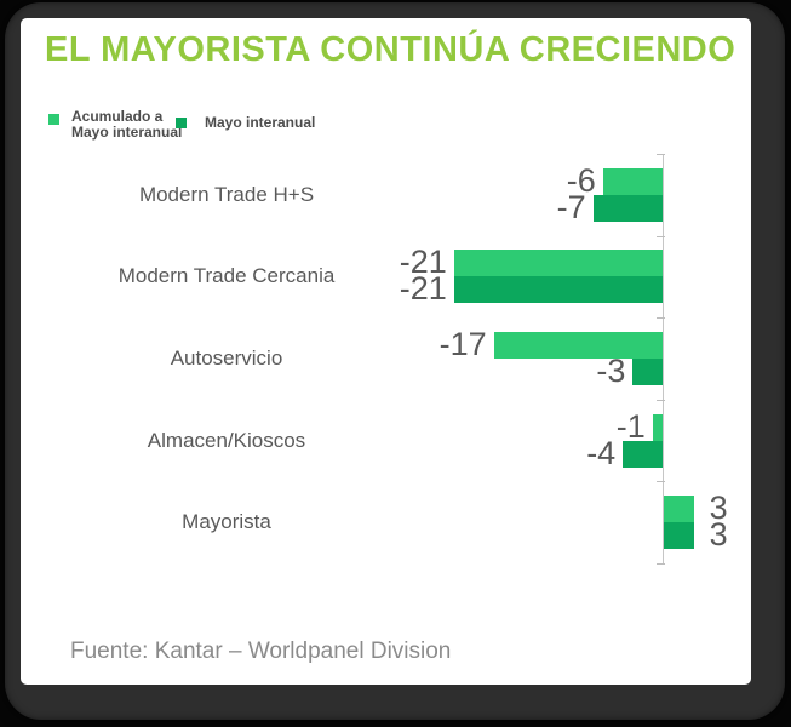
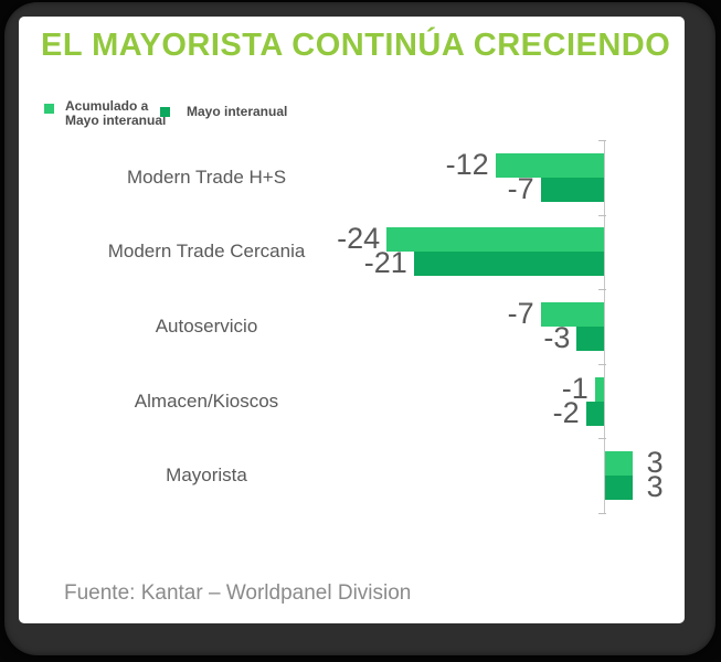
Acumulado a Mayo interanual/Modern Trade H+S: -6 -> -12
Acumulado a Mayo interanual/Modern Trade Cercania: -21 -> -24
Acumulado a Mayo interanual/Autoservicio: -17 -> -7
Mayo interanual/Almacen/Kioscos: -4 -> -2
